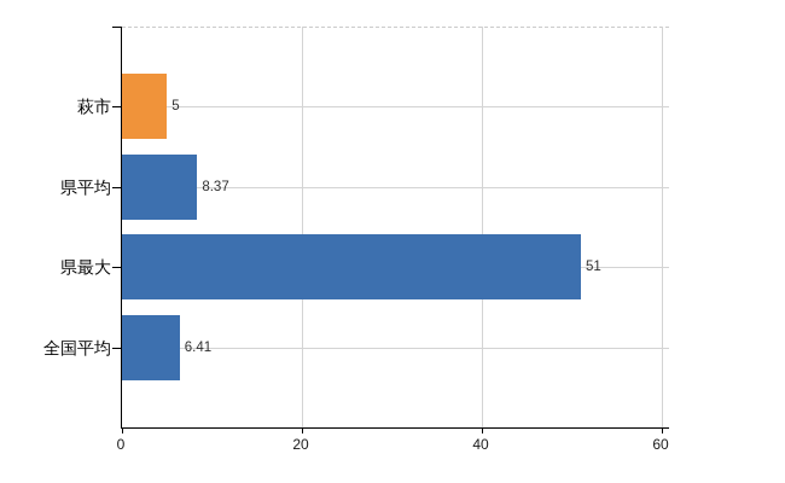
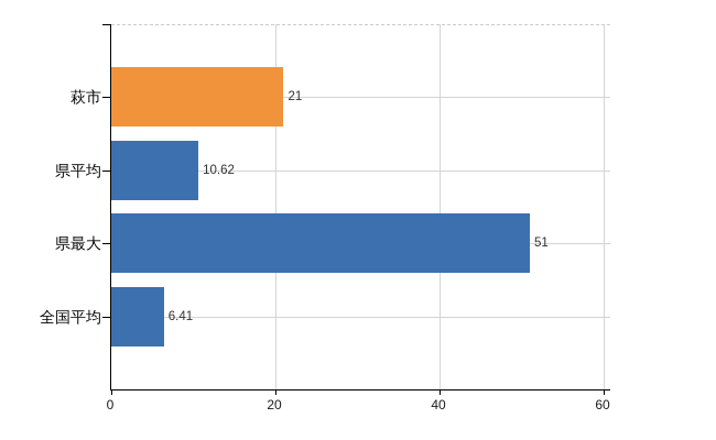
萩市: 5 -> 21
県平均: 8.37 -> 10.62
